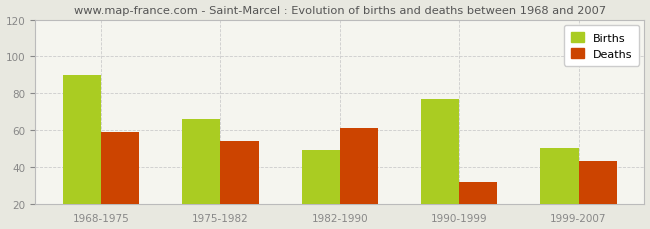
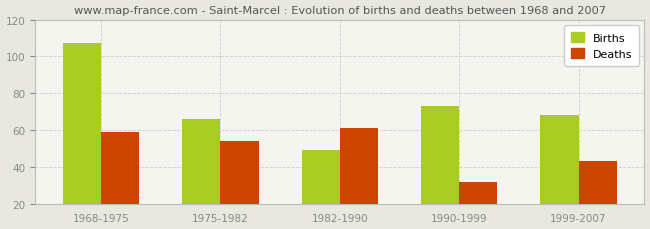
Births/1968-1975: 90 -> 107
Births/1990-1999: 77 -> 73
Births/1999-2007: 50 -> 68
